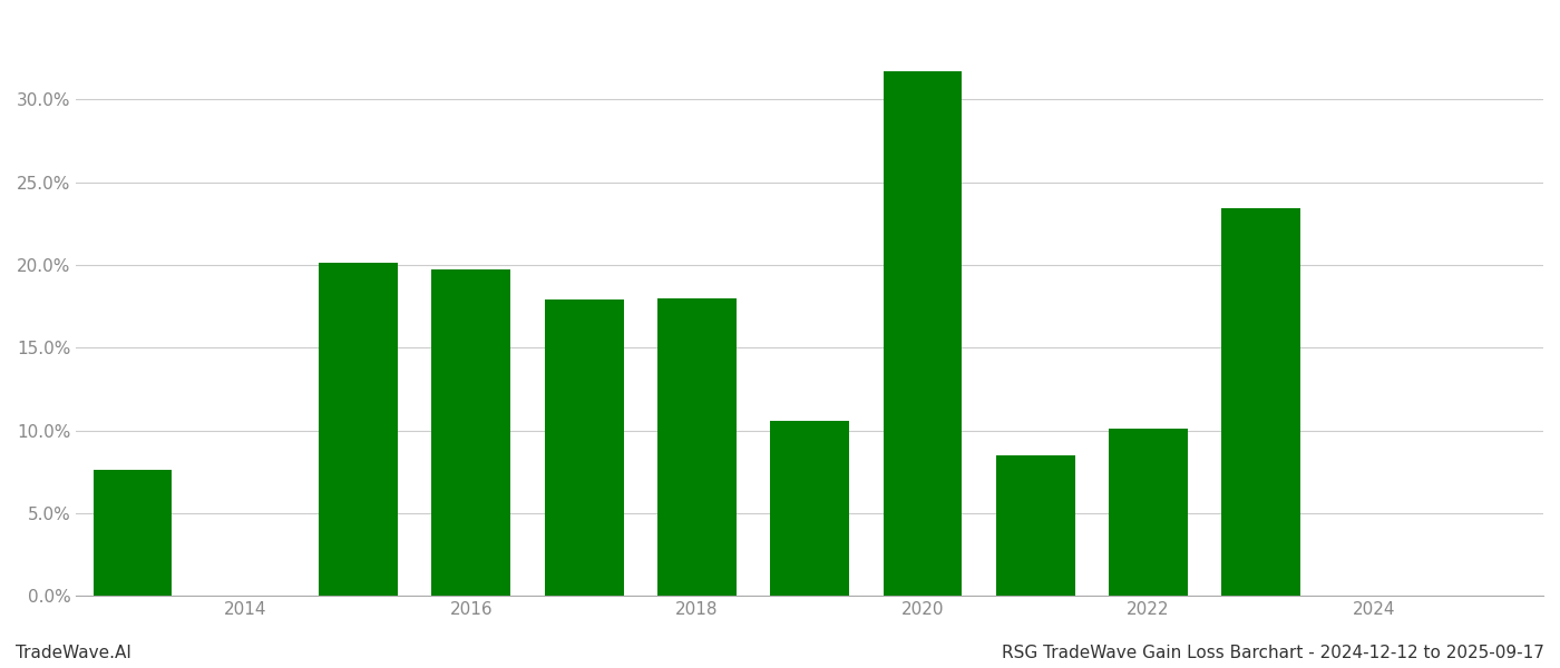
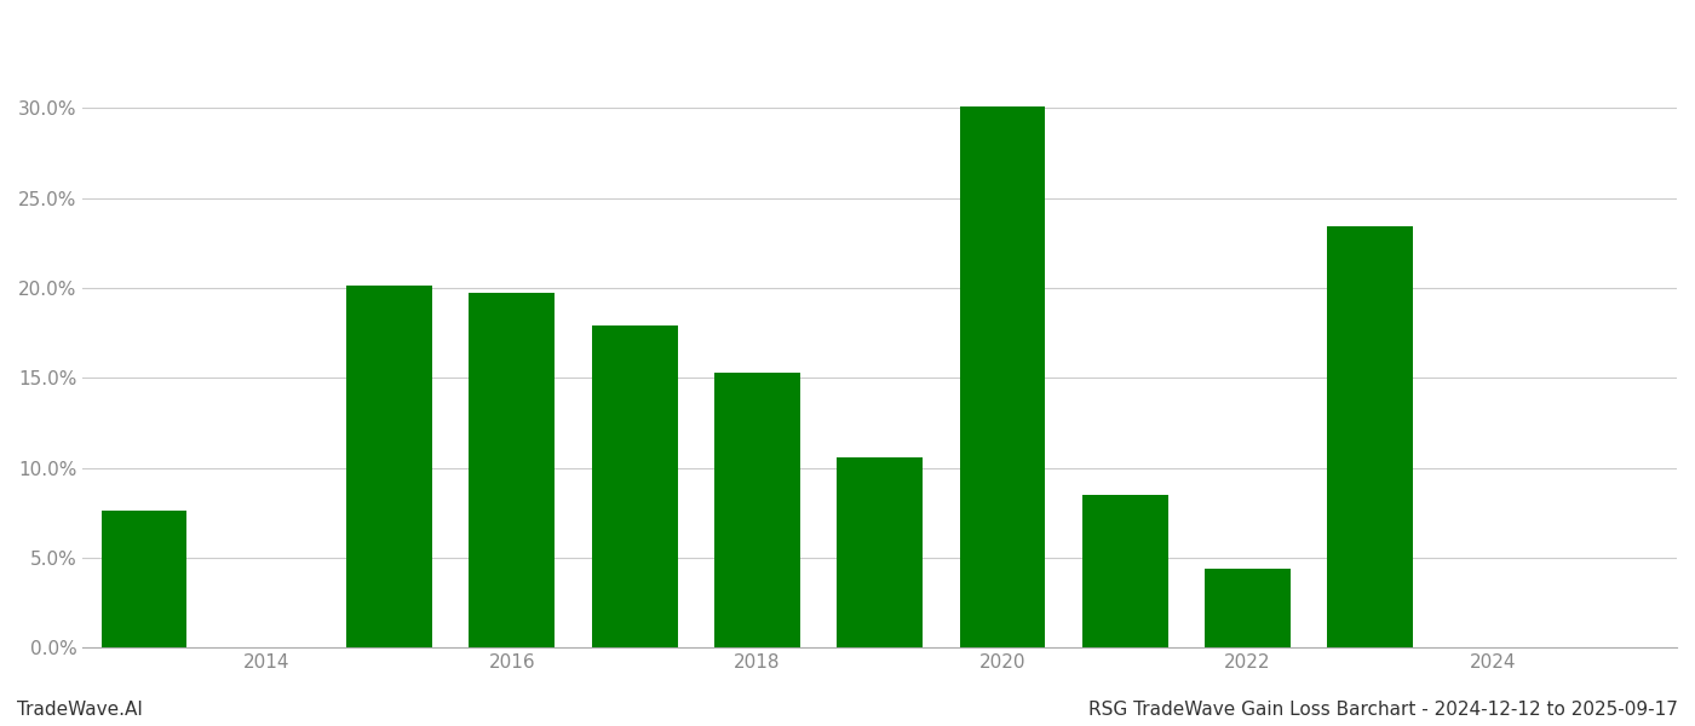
2018: 18.0% -> 15.3%
2020: 31.7% -> 30.1%
2022: 10.1% -> 4.4%
